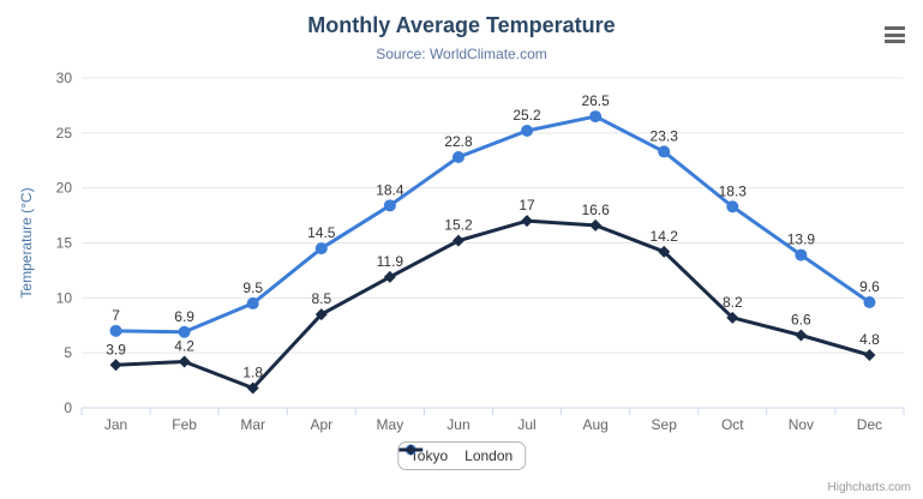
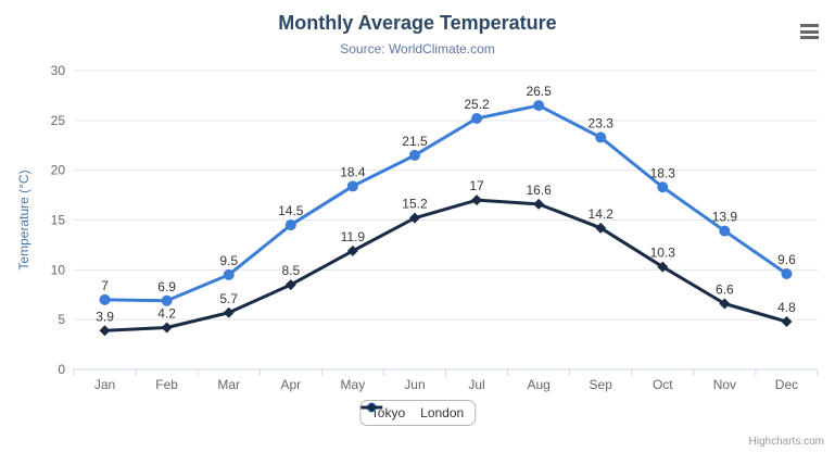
London/Mar: 1.8 -> 5.7
Tokyo/Jun: 22.8 -> 21.5
London/Oct: 8.2 -> 10.3
